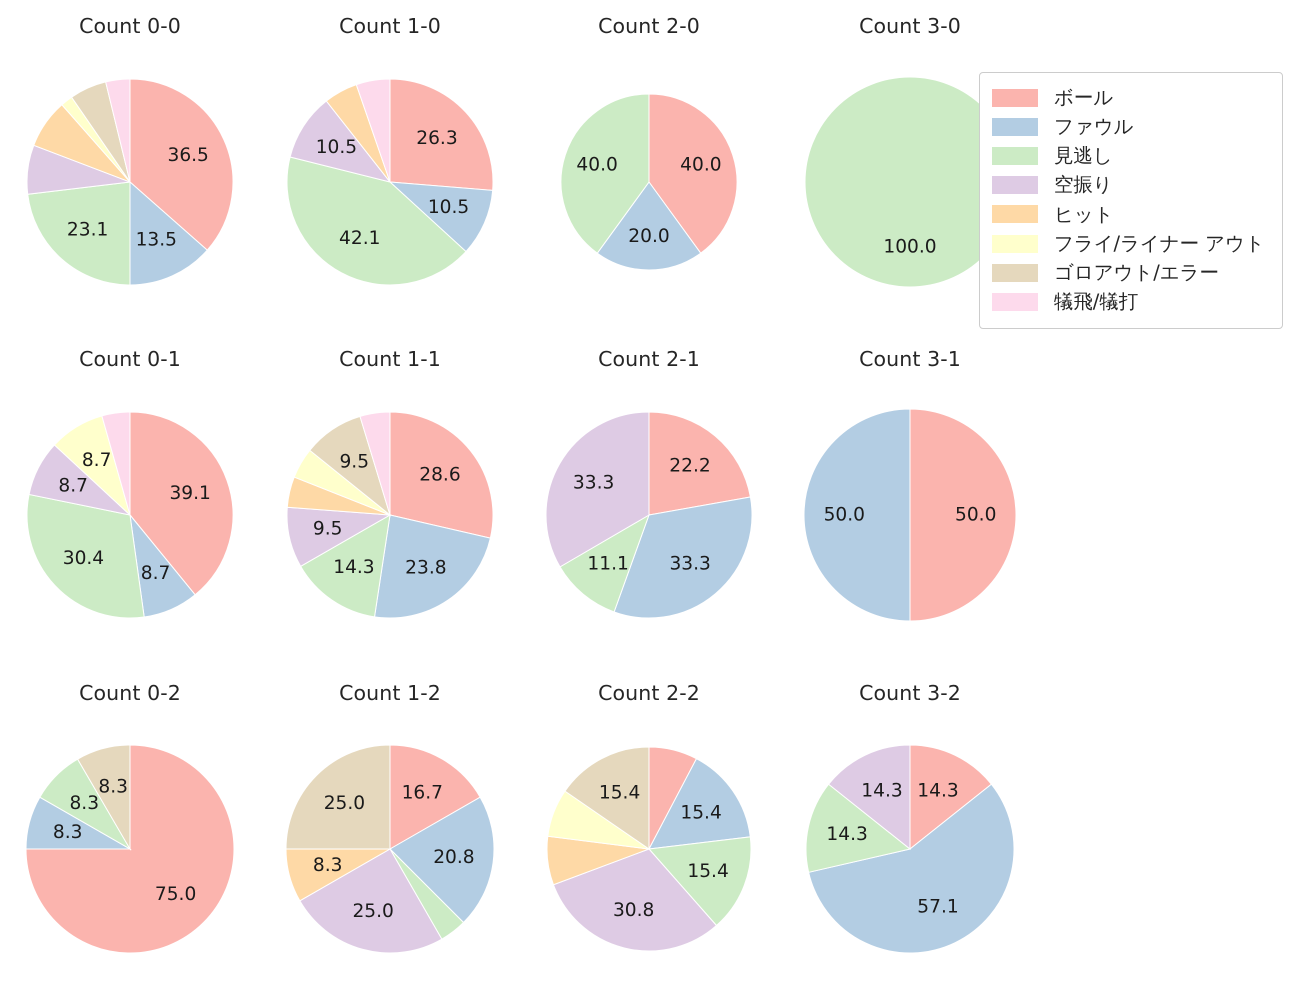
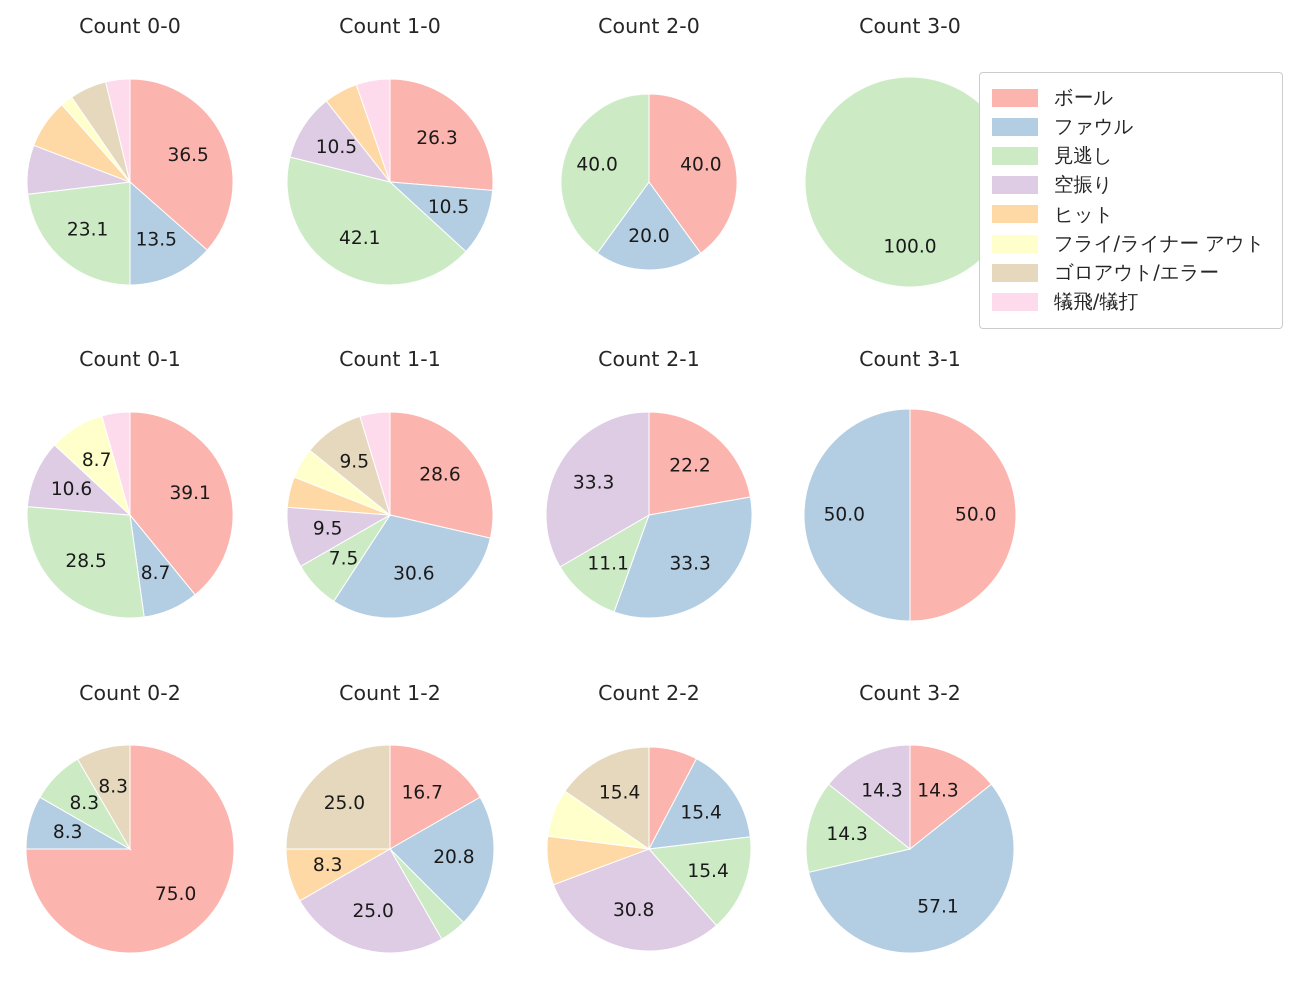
Count 0-1/見逃し: 30.4 -> 28.5
Count 0-1/空振り: 8.7 -> 10.6
Count 1-1/ファウル: 23.8 -> 30.6
Count 1-1/見逃し: 14.3 -> 7.5
